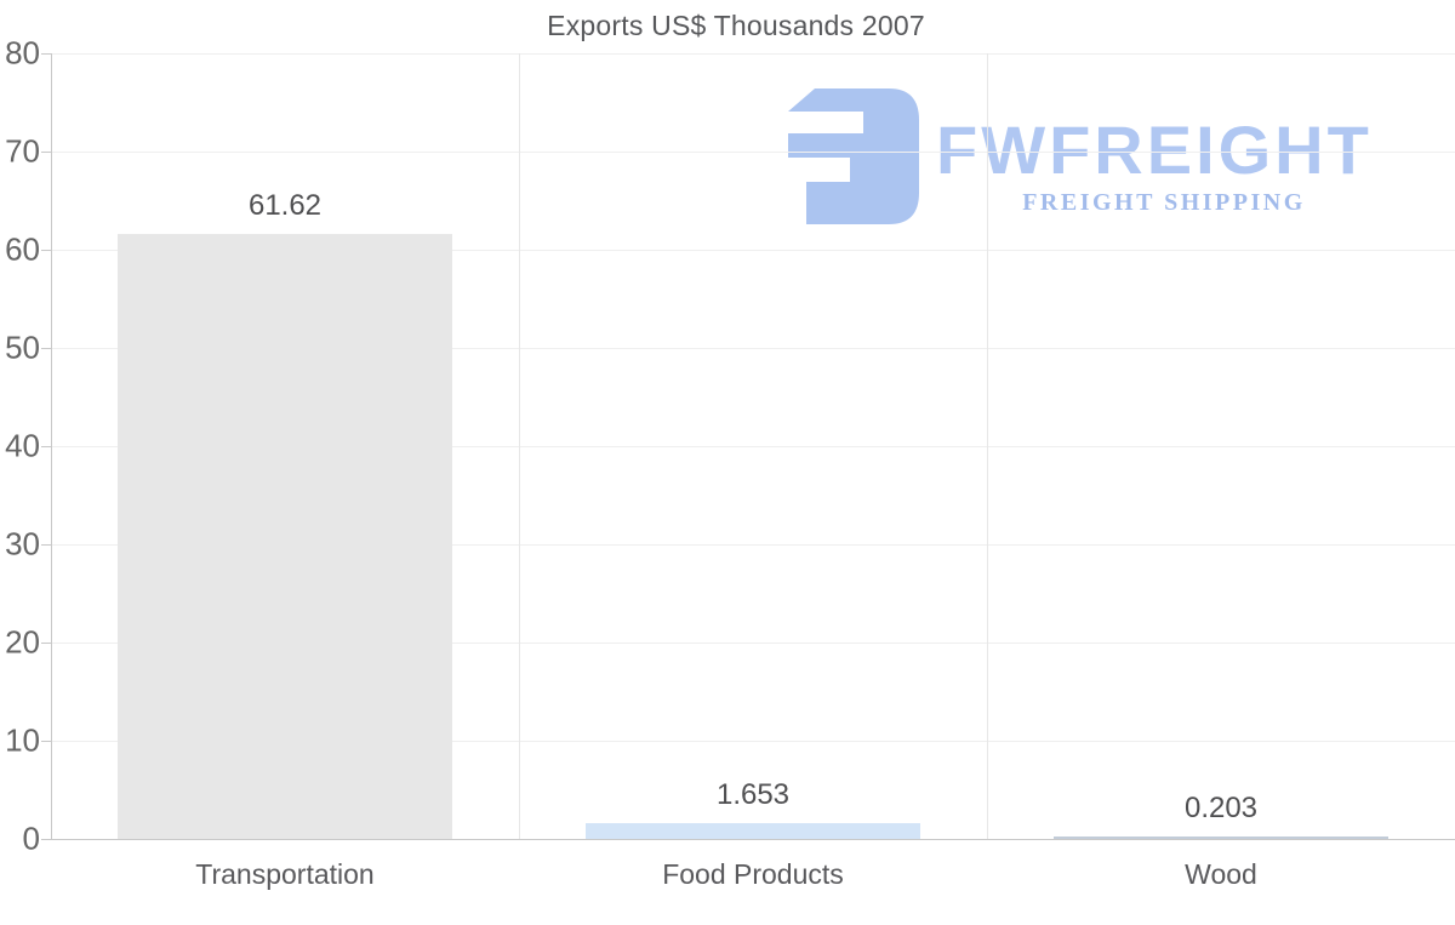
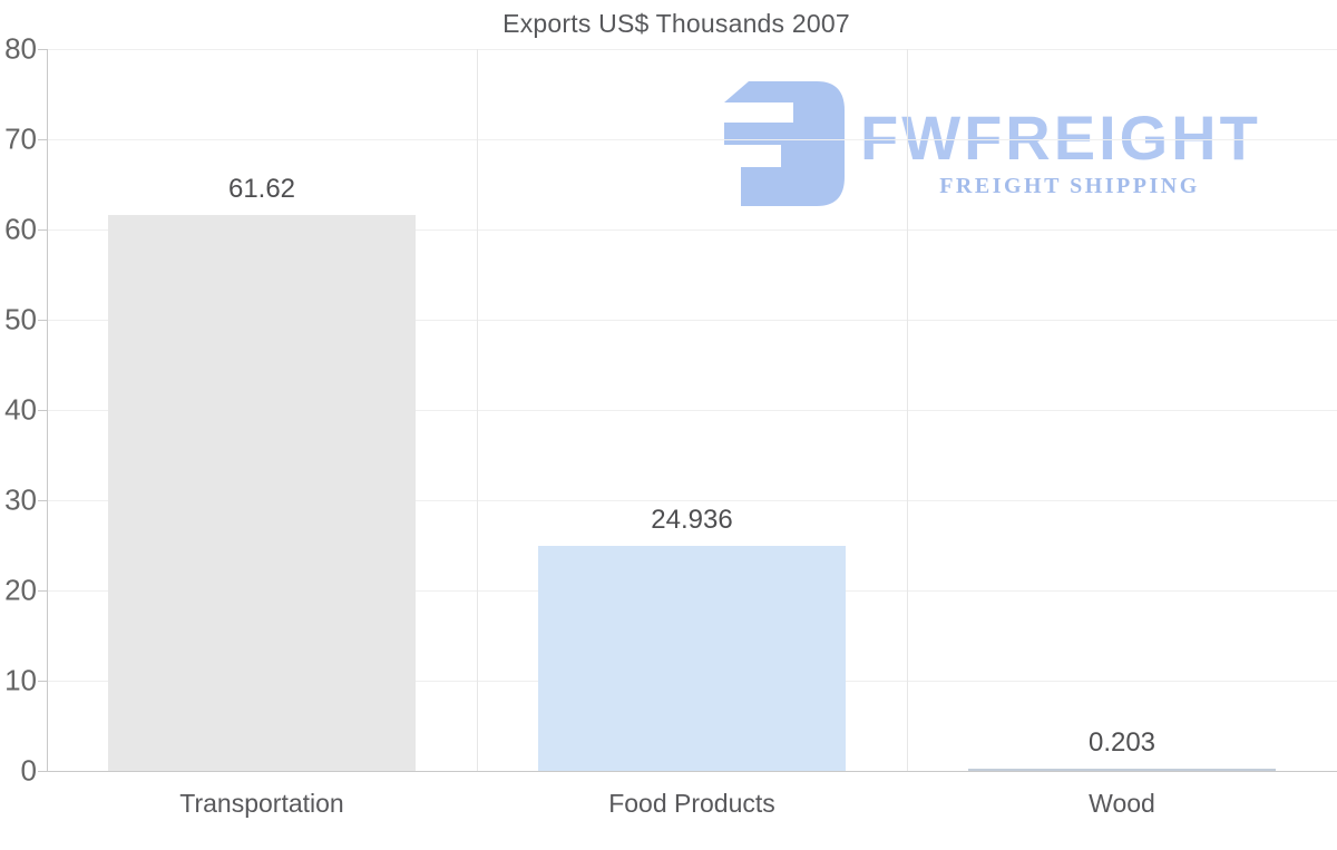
Food Products: 1.653 -> 24.936
